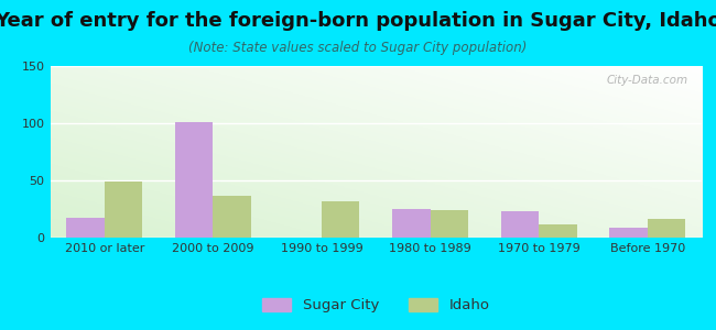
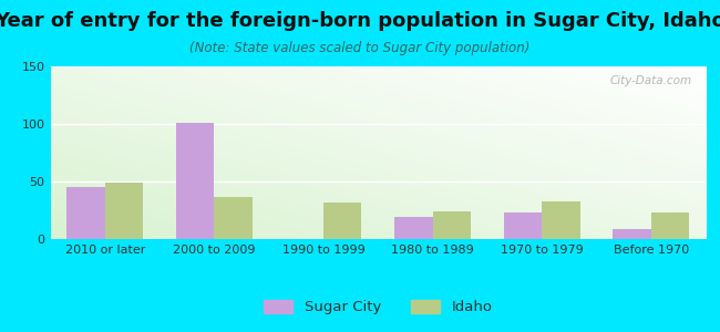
Sugar City/2010 or later: 17 -> 45
Sugar City/1980 to 1989: 25 -> 19
Idaho/1970 to 1979: 12 -> 33
Idaho/Before 1970: 16 -> 23
